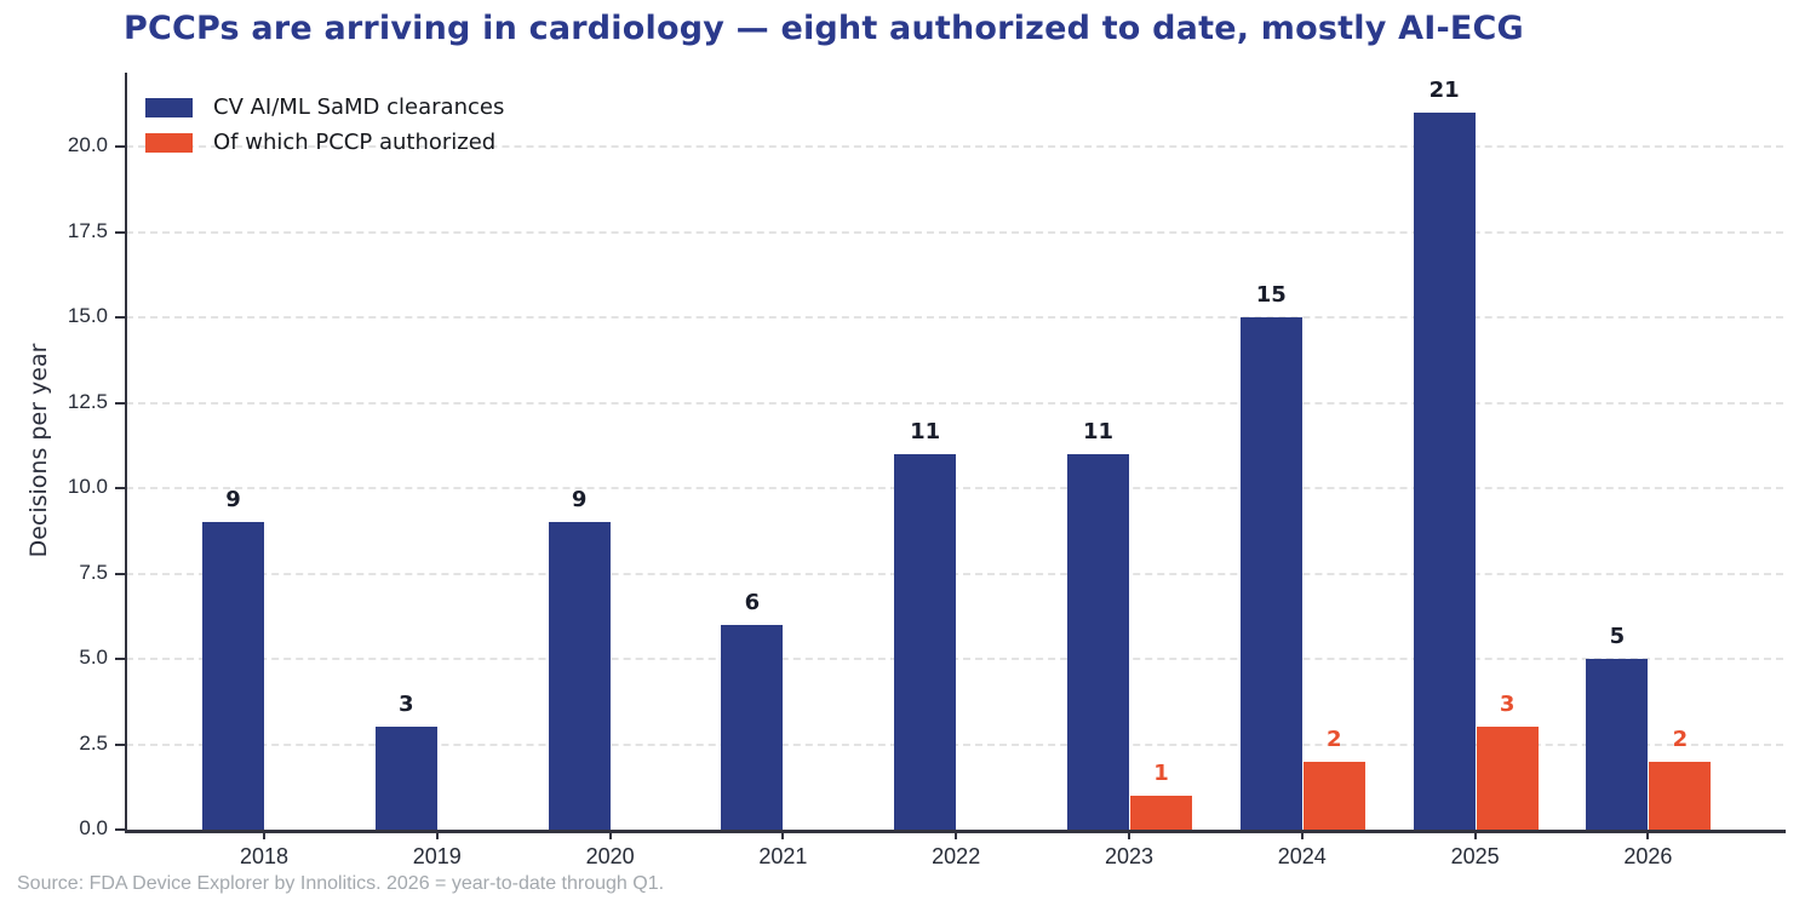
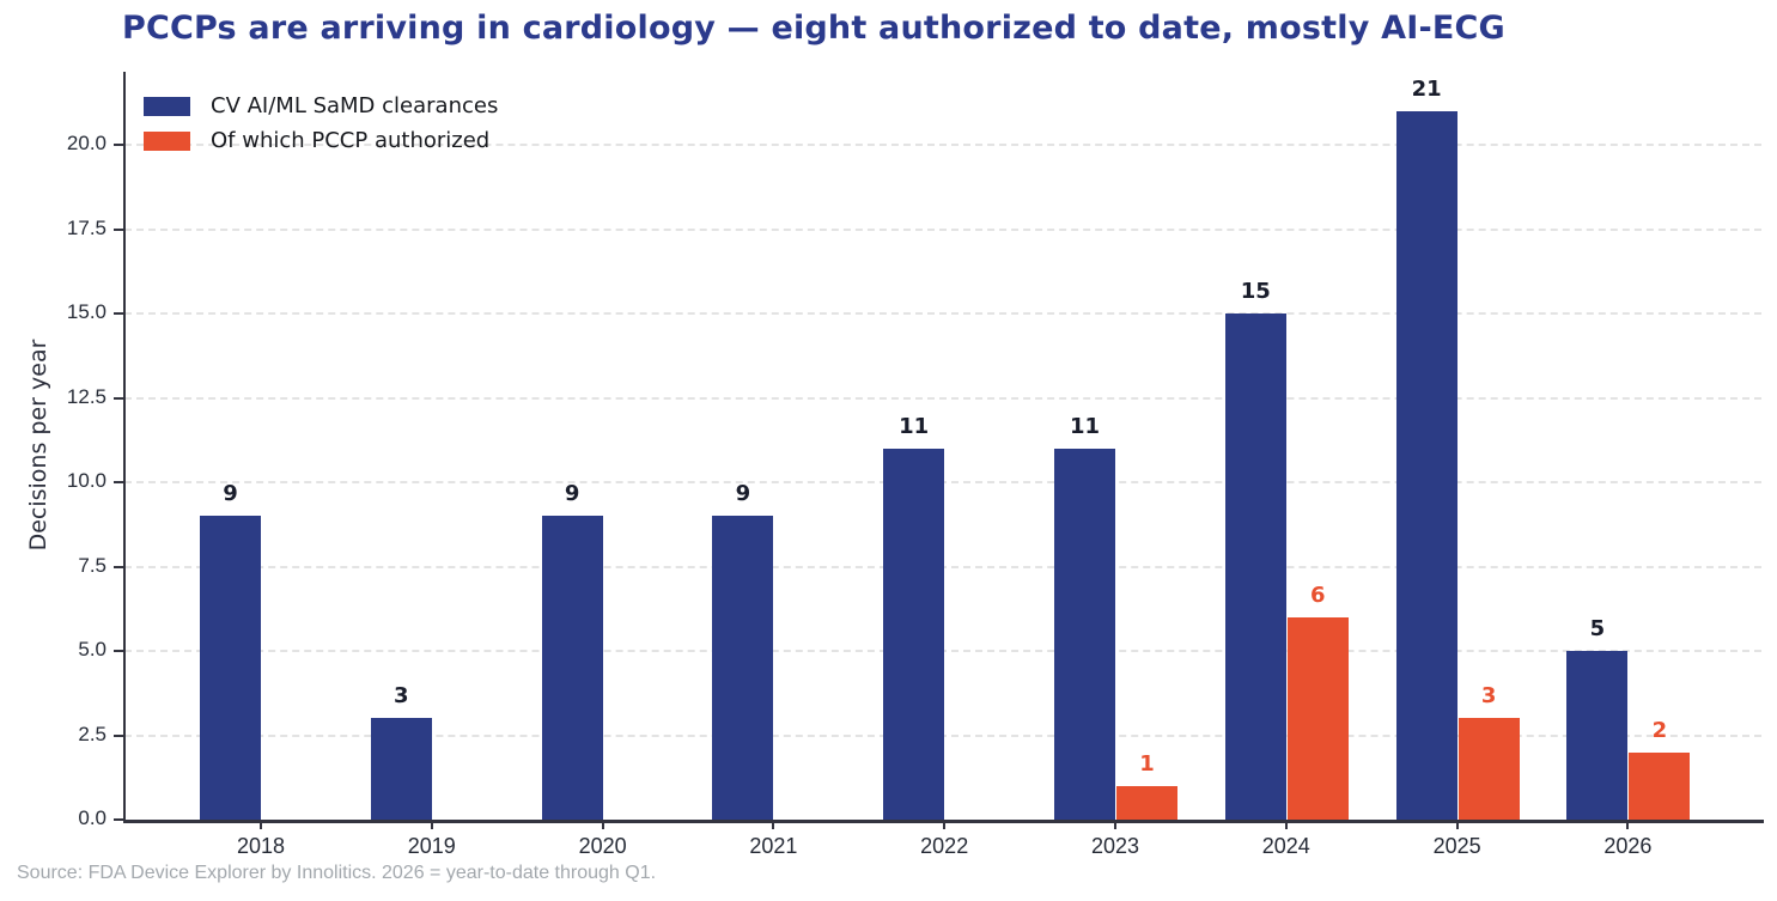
CV AI/ML SaMD clearances/2021: 6 -> 9
Of which PCCP authorized/2024: 2 -> 6
